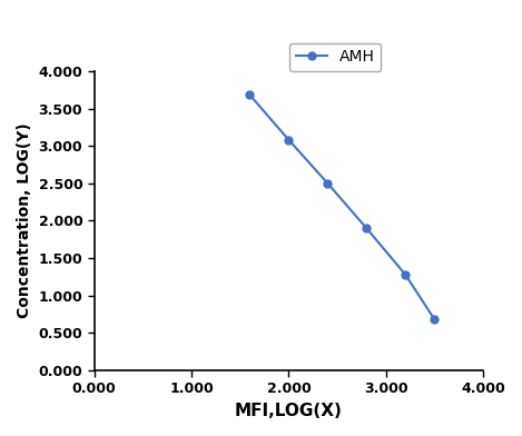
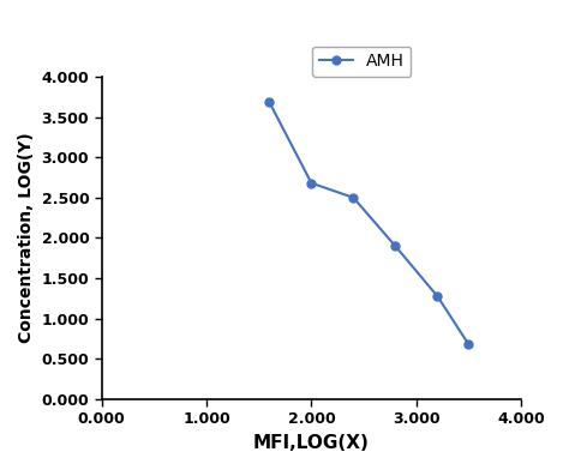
2.000: 3.08 -> 2.68
